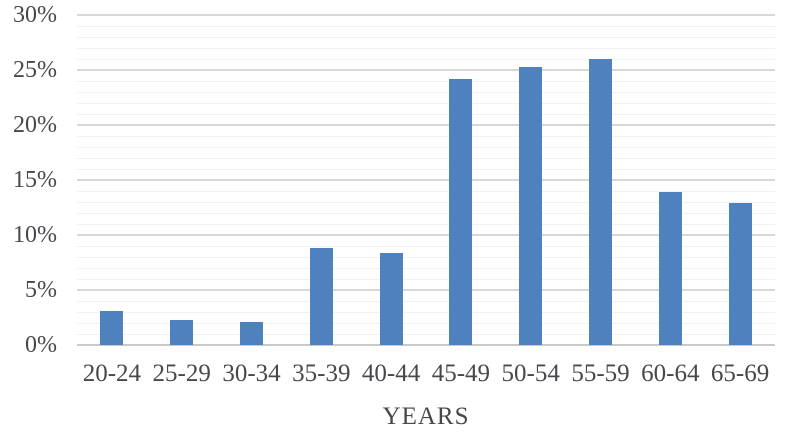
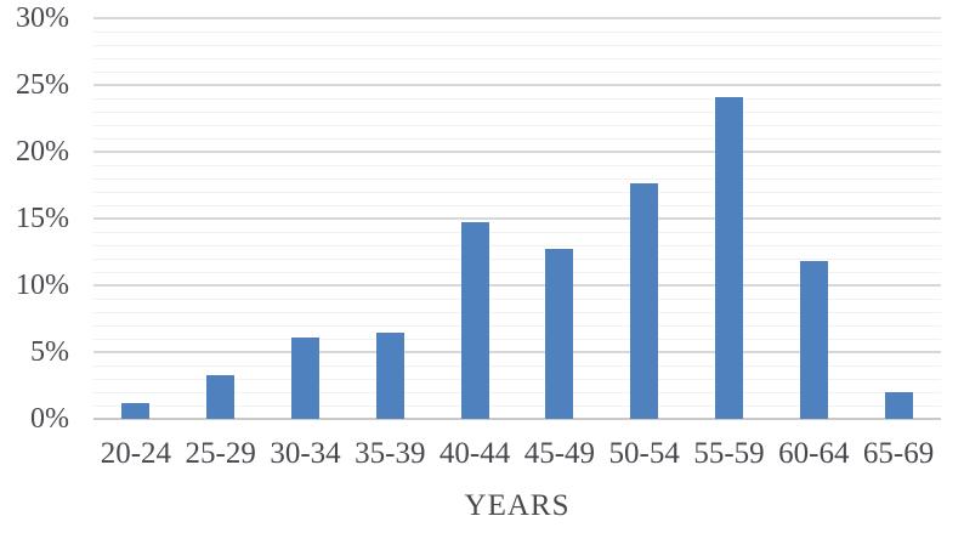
20-24: 3.1% -> 1.2%
25-29: 2.3% -> 3.3%
30-34: 2.1% -> 6.1%
35-39: 8.8% -> 6.5%
40-44: 8.4% -> 14.7%
45-49: 24.2% -> 12.7%
50-54: 25.3% -> 17.6%
55-59: 26.0% -> 24.1%
60-64: 13.9% -> 11.8%
65-69: 12.9% -> 2.0%
